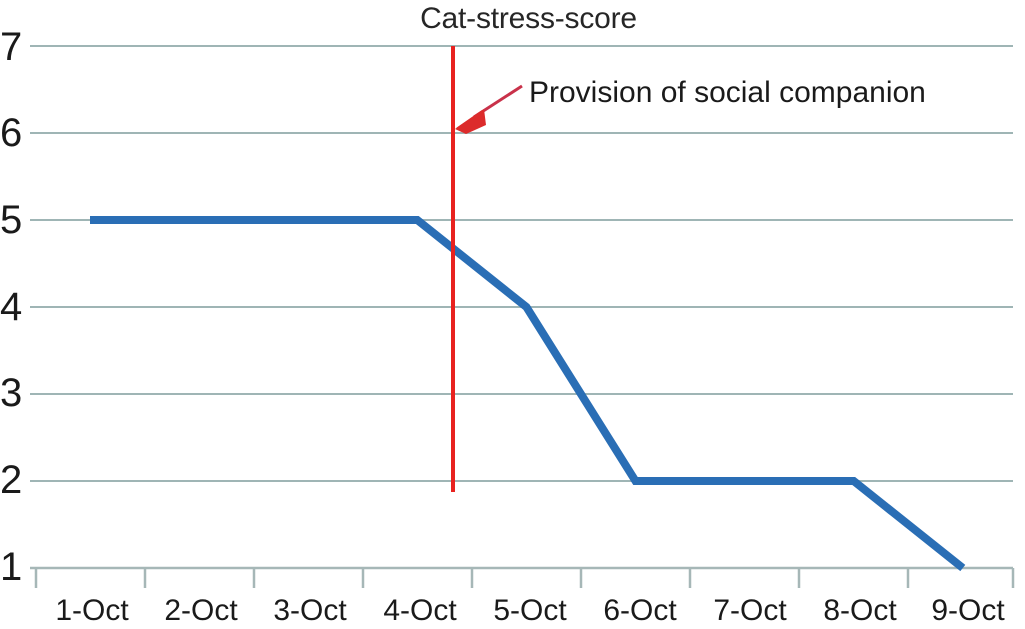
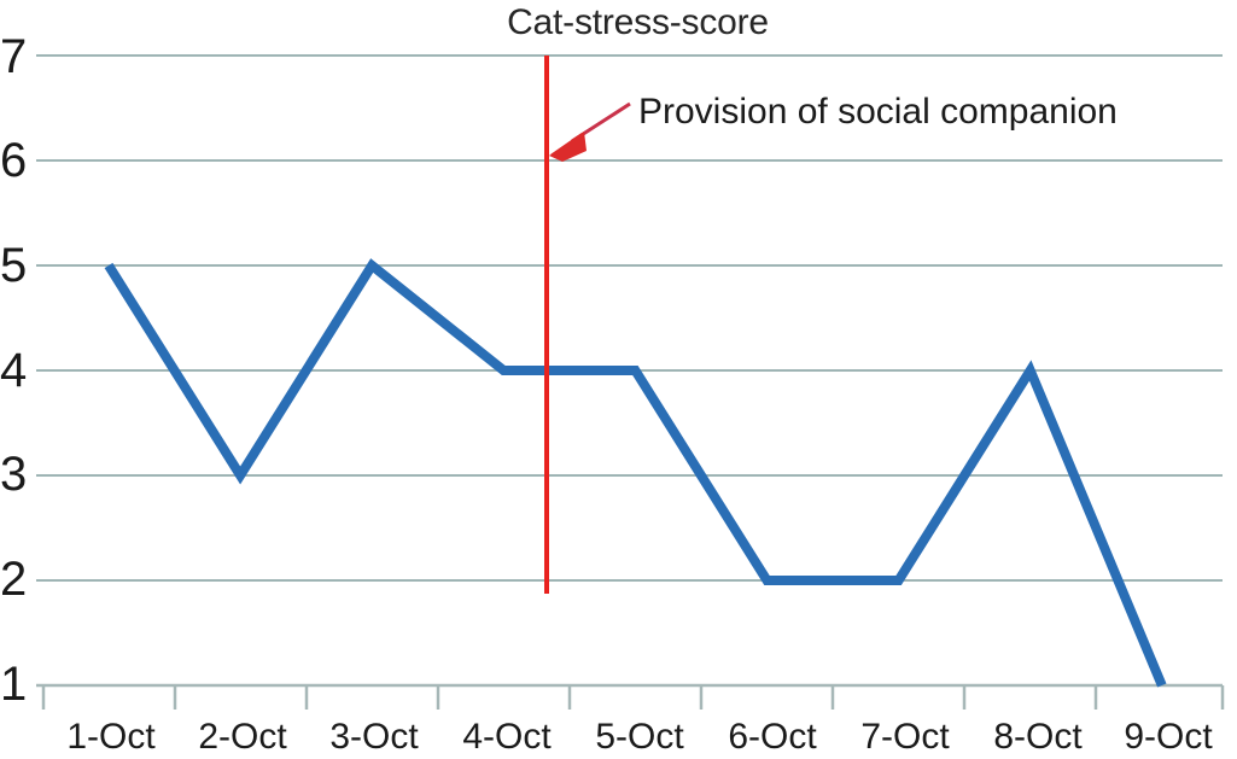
2-Oct: 5 -> 3
4-Oct: 5 -> 4
8-Oct: 2 -> 4
